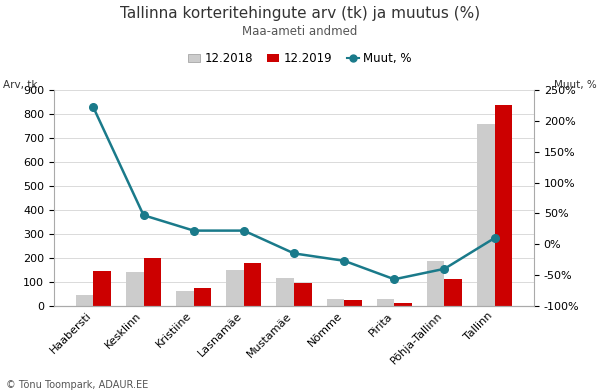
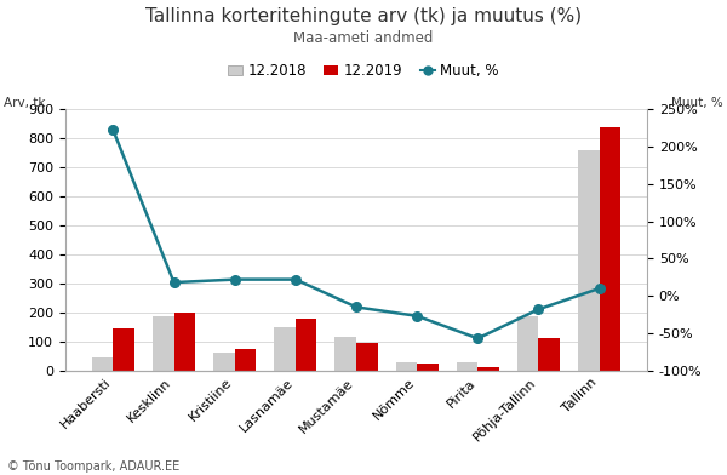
12.2018/Kesklinn: 140 -> 185
Muut, %/Kesklinn: 47% -> 18%
Muut, %/Põhja-Tallinn: -40% -> -18%
